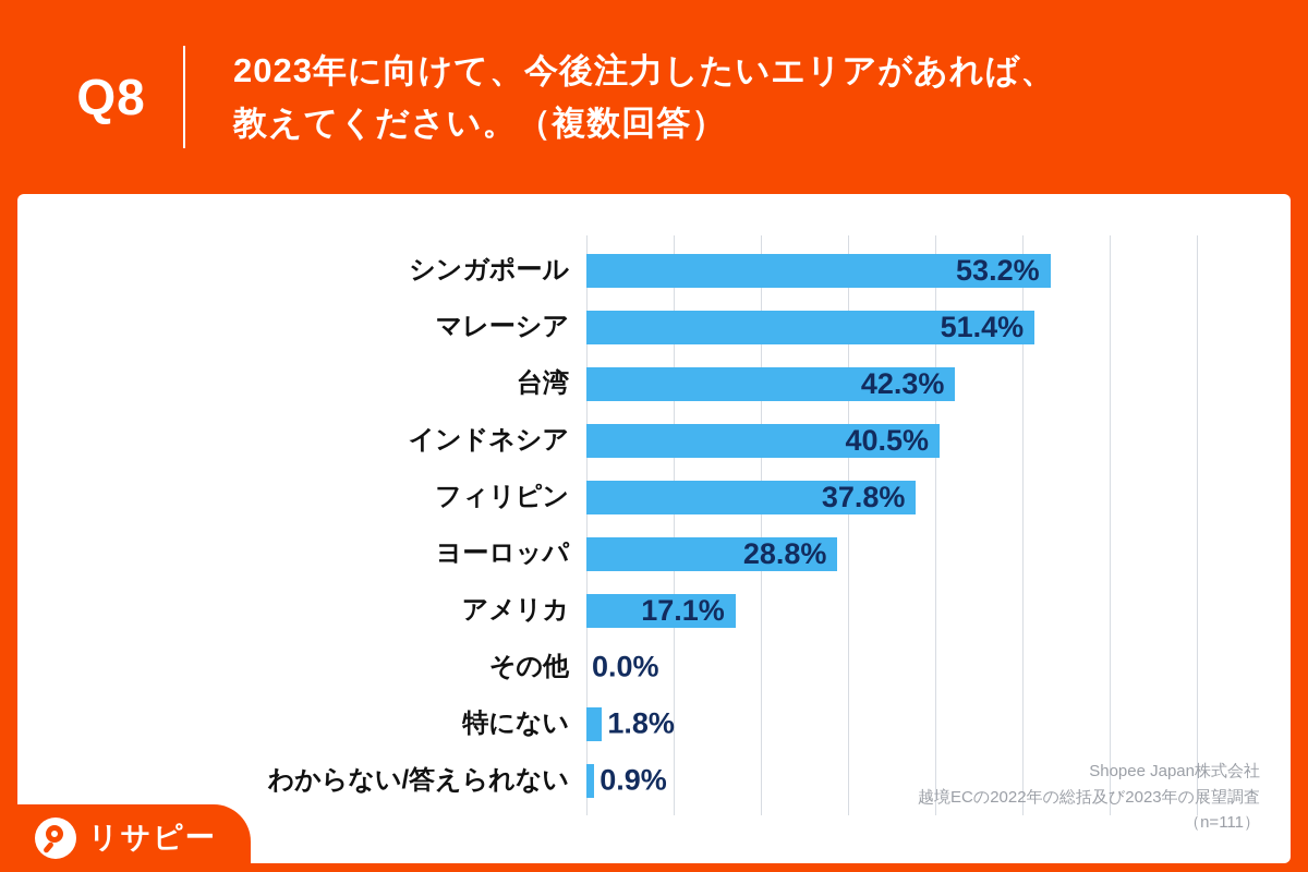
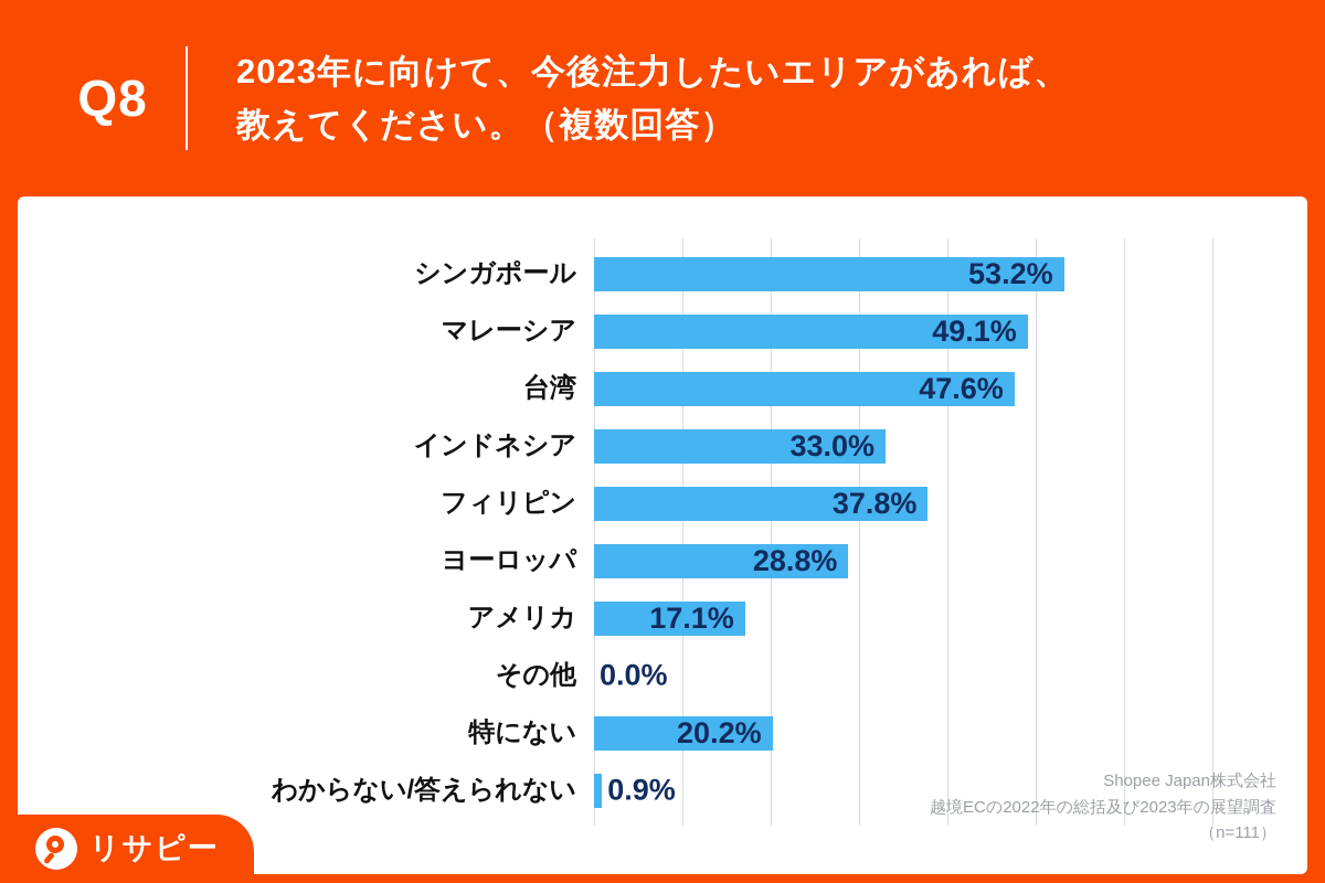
マレーシア: 51.4% -> 49.1%
台湾: 42.3% -> 47.6%
インドネシア: 40.5% -> 33.0%
特にない: 1.8% -> 20.2%
